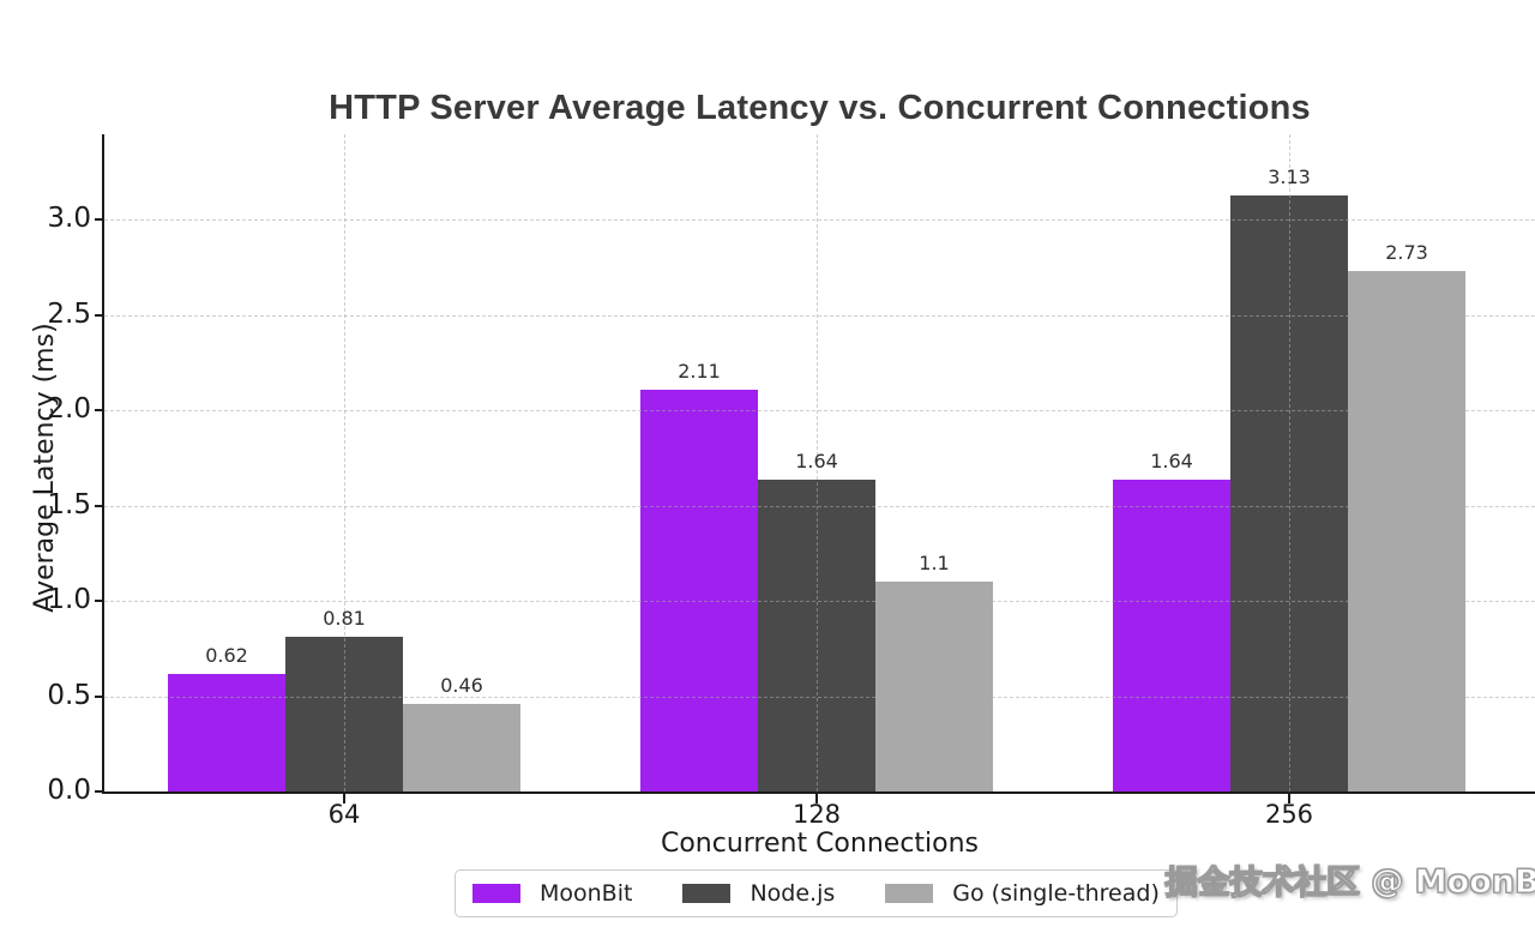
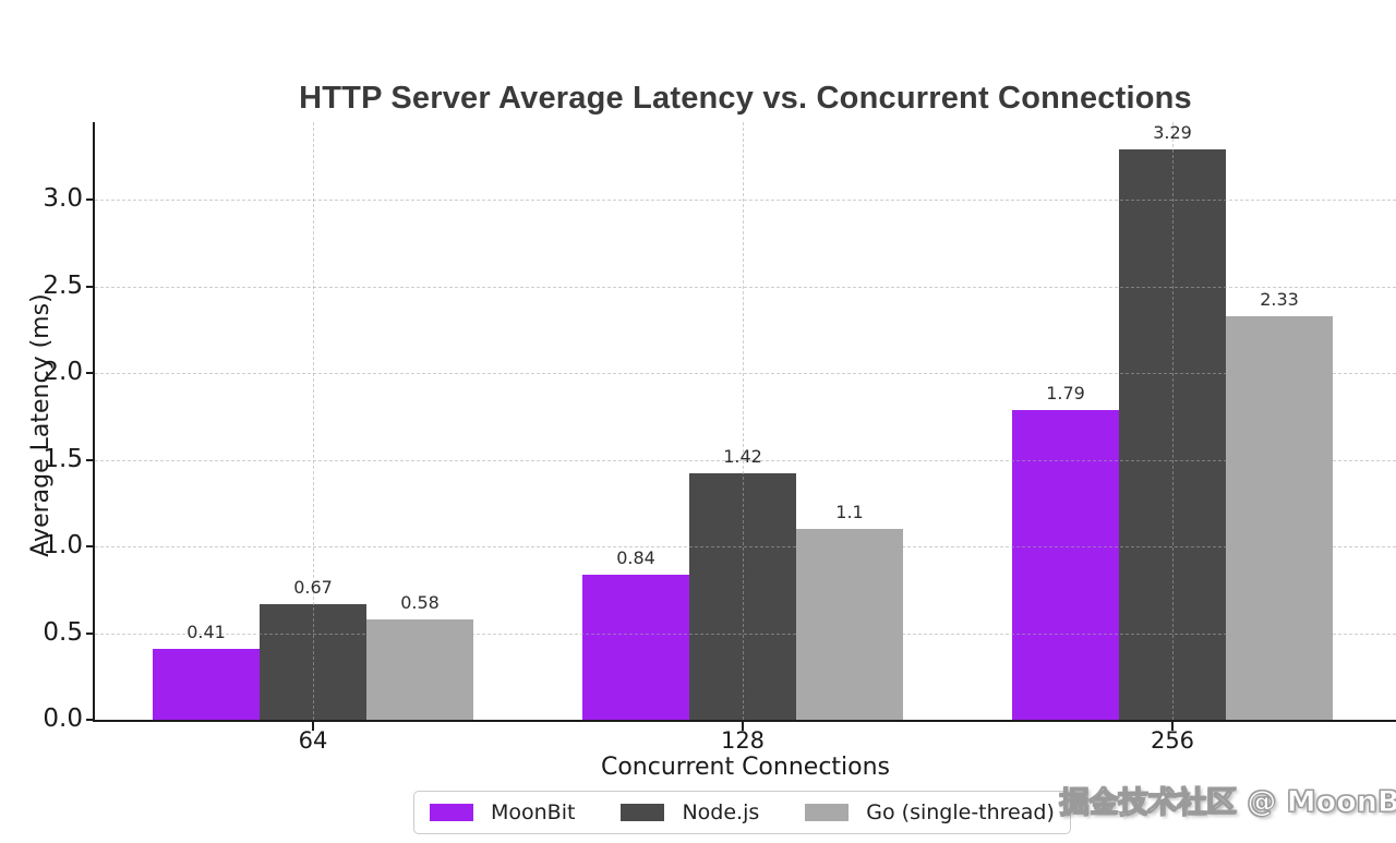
MoonBit/64: 0.62 -> 0.41
Node.js/64: 0.81 -> 0.67
Go (single-thread)/64: 0.46 -> 0.58
MoonBit/128: 2.11 -> 0.84
Node.js/128: 1.64 -> 1.42
MoonBit/256: 1.64 -> 1.79
Node.js/256: 3.13 -> 3.29
Go (single-thread)/256: 2.73 -> 2.33
